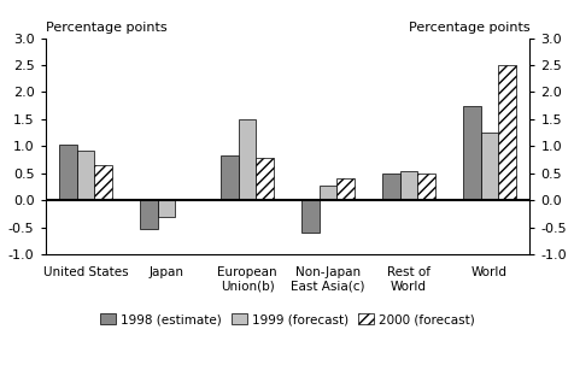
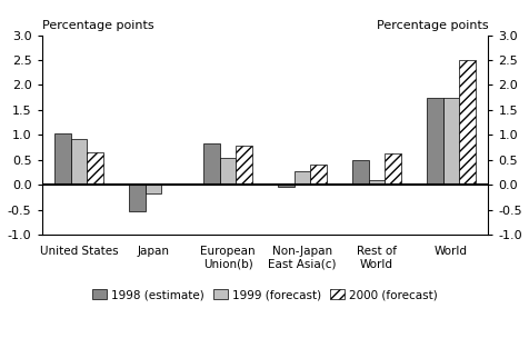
1999 (forecast)/Japan: -0.30 -> -0.18
1999 (forecast)/European Union(b): 1.50 -> 0.55
1998 (estimate)/Non-Japan East Asia(c): -0.60 -> -0.03
1999 (forecast)/Rest of World: 0.55 -> 0.10
2000 (forecast)/Rest of World: 0.50 -> 0.62
1999 (forecast)/World: 1.25 -> 1.75
